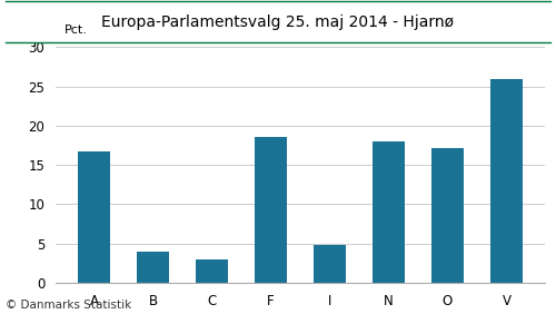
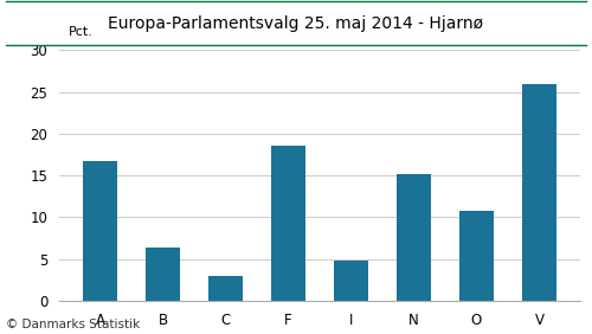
B: 4.0 -> 6.3
N: 18.0 -> 15.2
O: 17.2 -> 10.7
